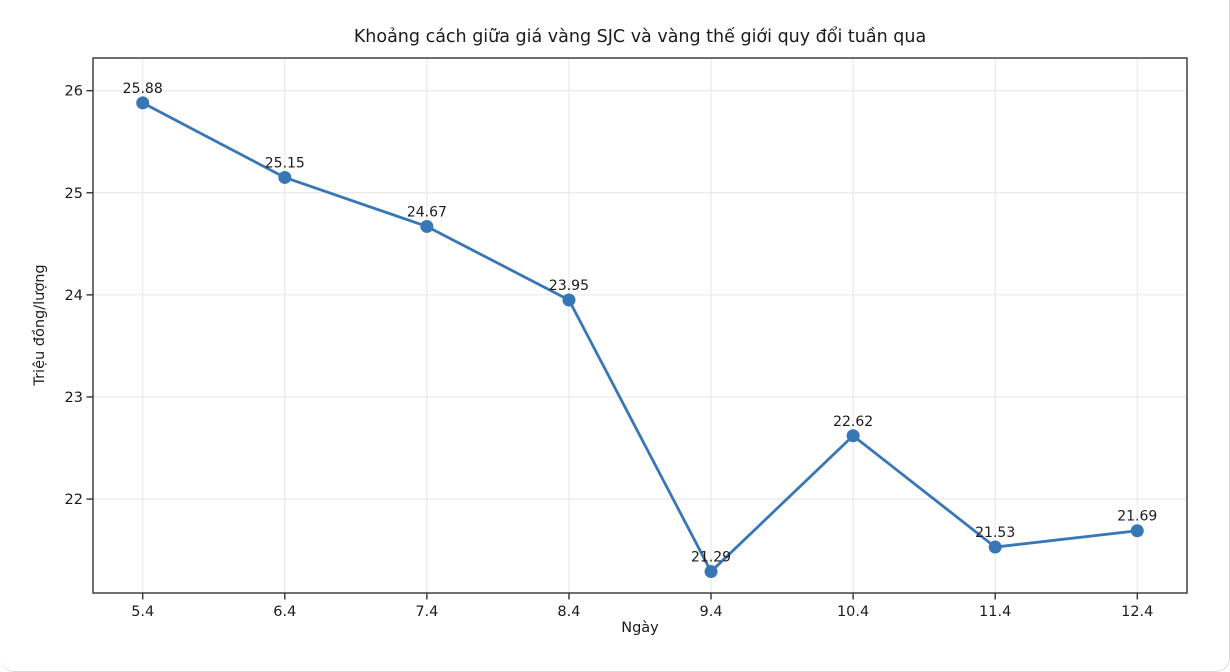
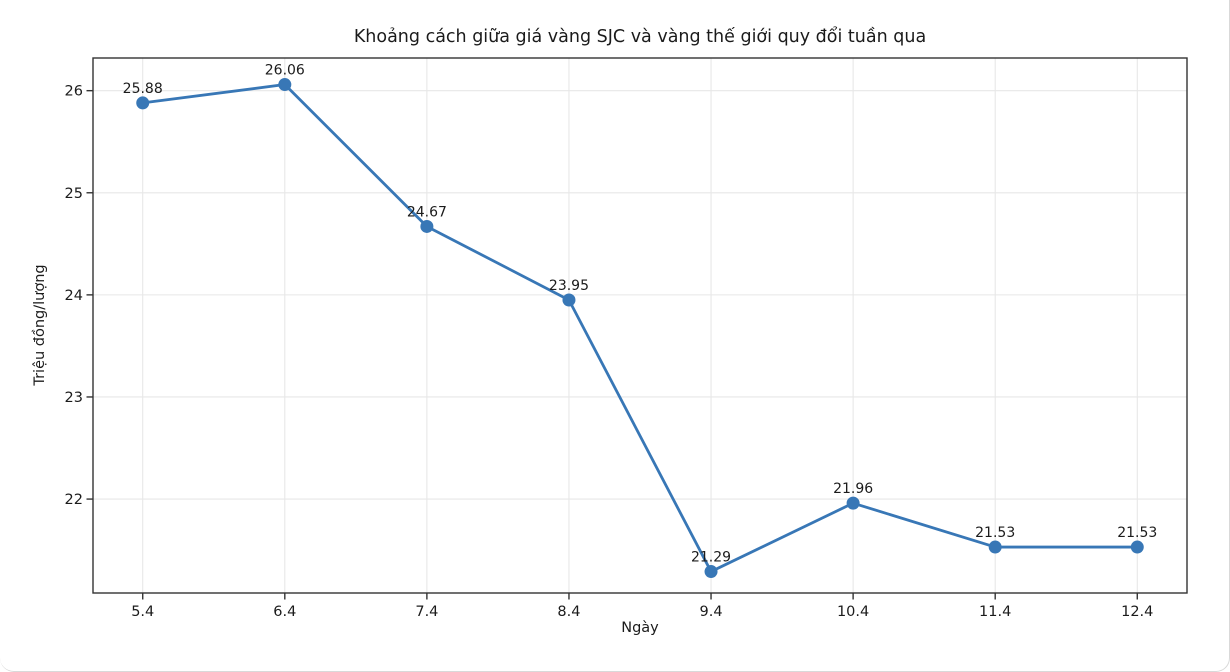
6.4: 25.15 -> 26.06
10.4: 22.62 -> 21.96
12.4: 21.69 -> 21.53
